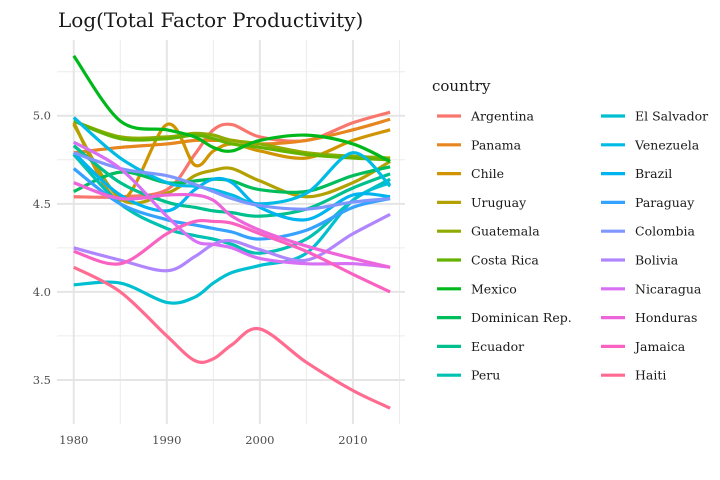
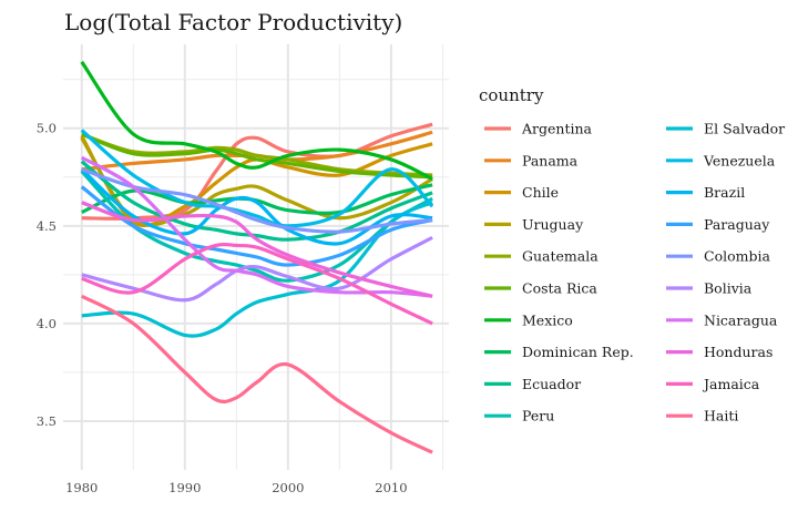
Chile/1990: 4.95 -> 4.60
